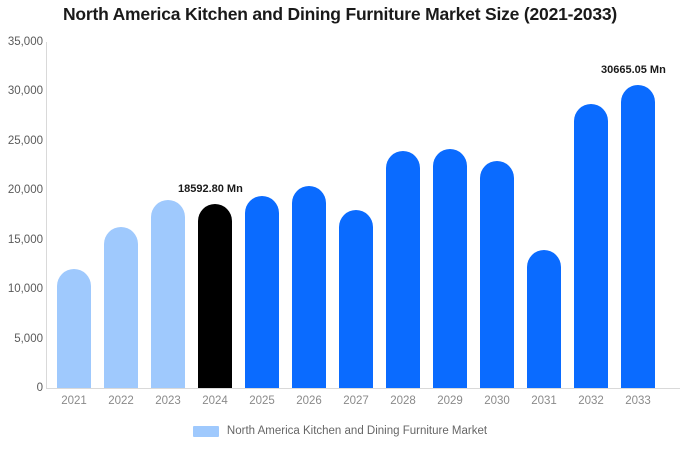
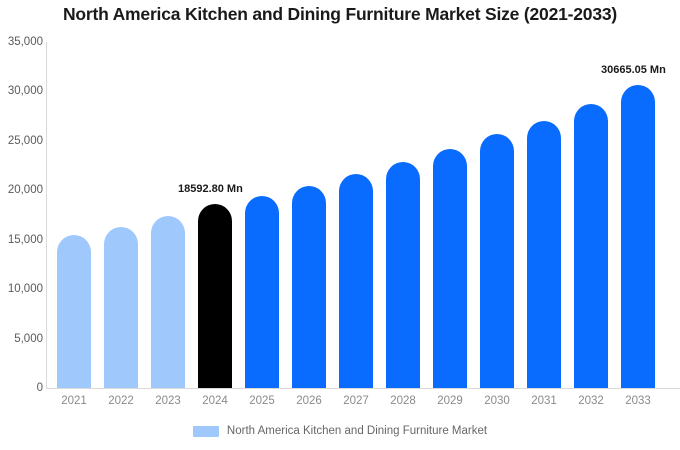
2021: 12000 -> 15000
2023: 19000 -> 17000
2027: 18000 -> 22000
2028: 24000 -> 23000
2030: 23000 -> 26000
2031: 14000 -> 27000
